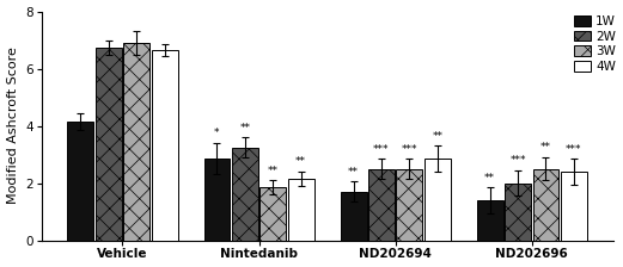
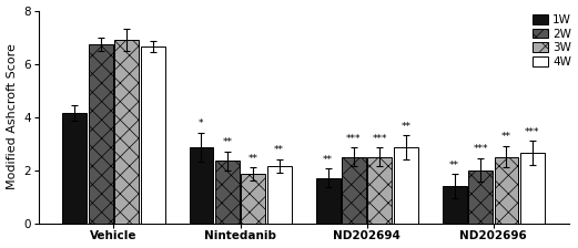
2W/Nintedanib: 3.25 -> 2.35
4W/ND202696: 2.40 -> 2.65
